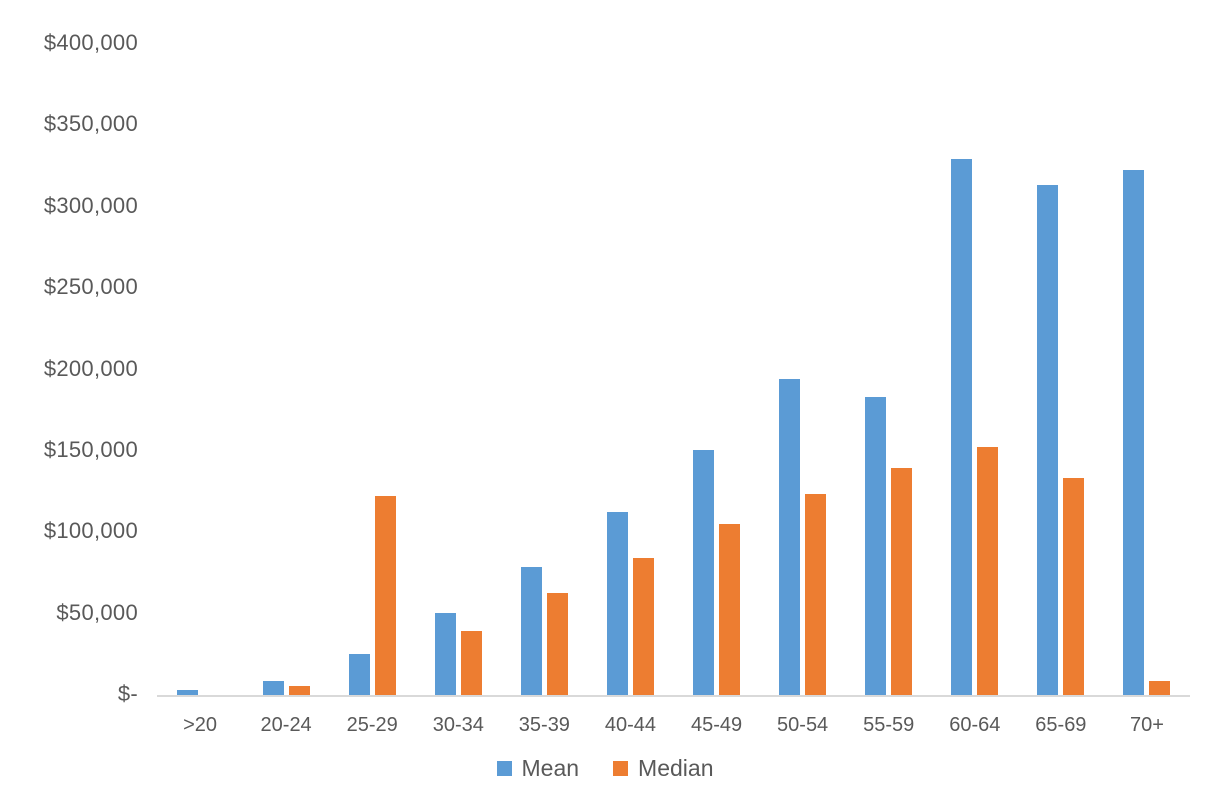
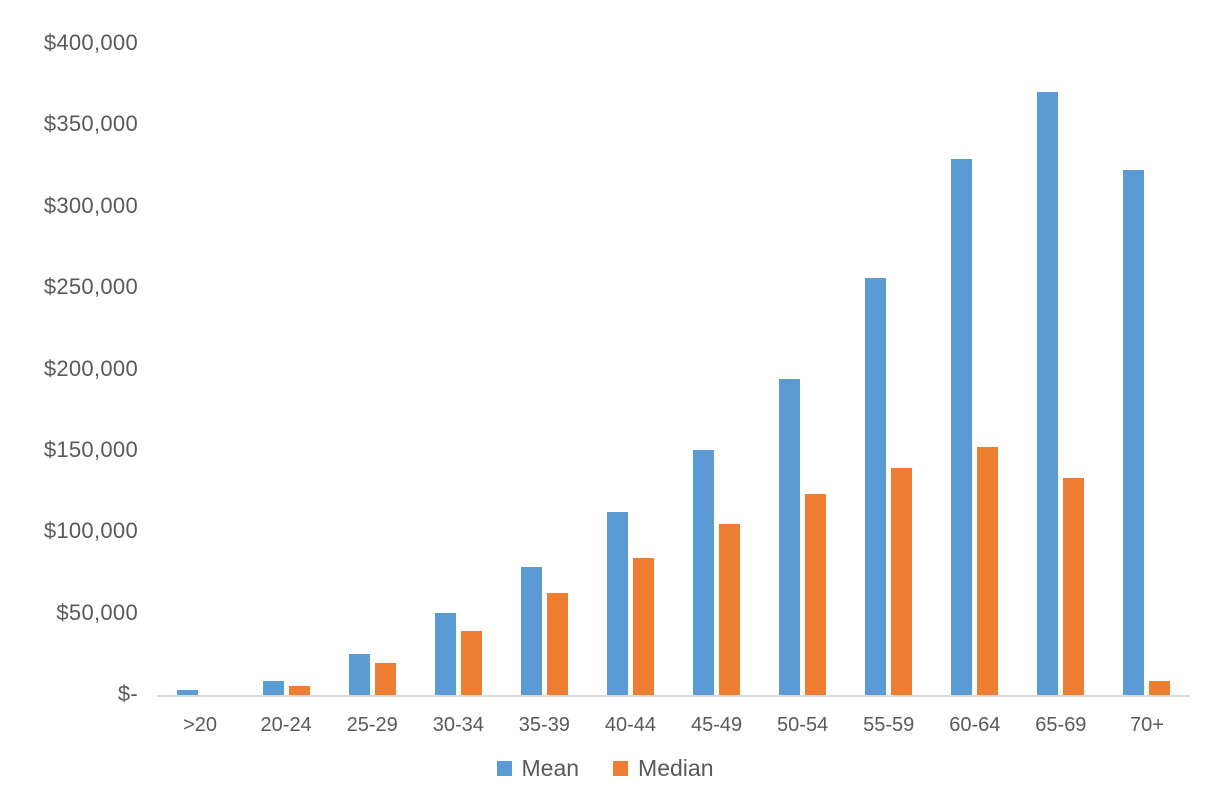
Median/25-29: $123000 -> $20000
Mean/55-59: $184000 -> $257000
Mean/65-69: $314000 -> $371000
